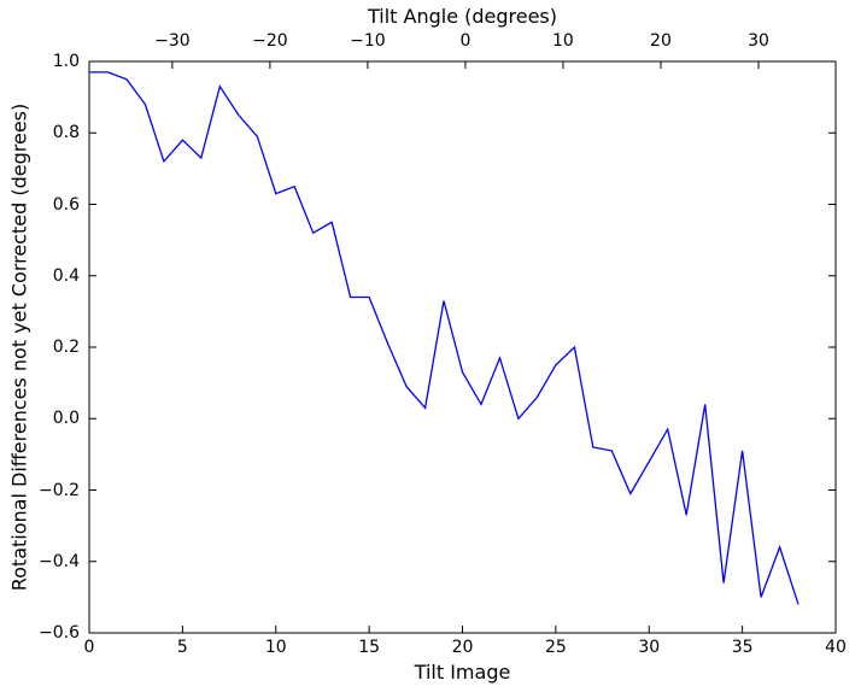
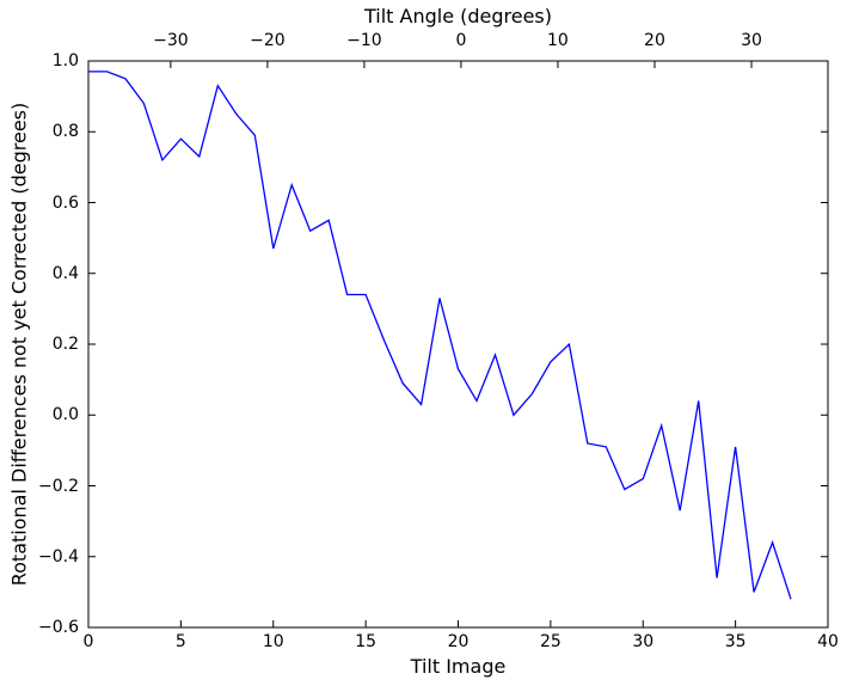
10: 0.63 -> 0.47
30: -0.12 -> -0.18
